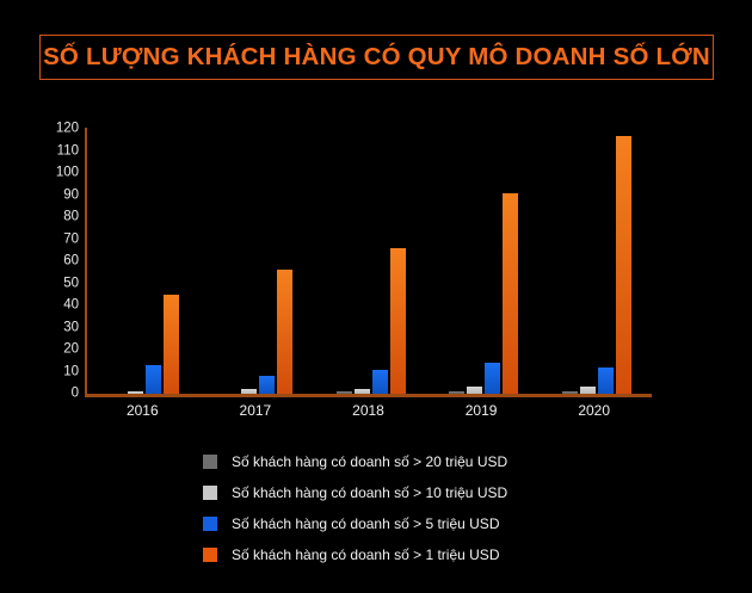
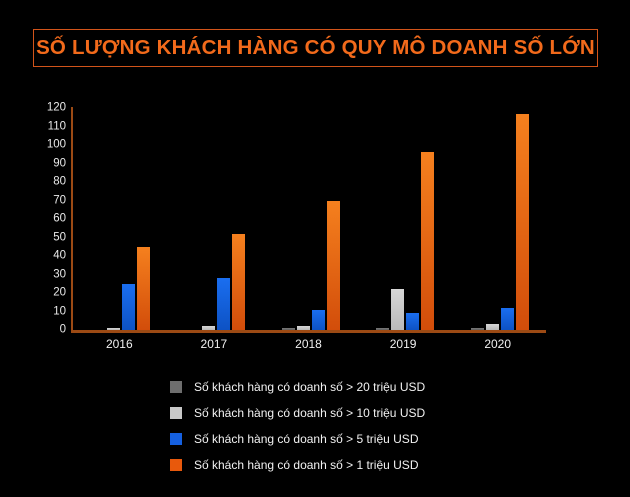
Số khách hàng có doanh số > 5 triệu USD/2016: 13 -> 25
Số khách hàng có doanh số > 5 triệu USD/2017: 8 -> 28
Số khách hàng có doanh số > 1 triệu USD/2017: 56 -> 52
Số khách hàng có doanh số > 1 triệu USD/2018: 66 -> 70
Số khách hàng có doanh số > 10 triệu USD/2019: 3 -> 22
Số khách hàng có doanh số > 5 triệu USD/2019: 14 -> 9
Số khách hàng có doanh số > 1 triệu USD/2019: 91 -> 96
